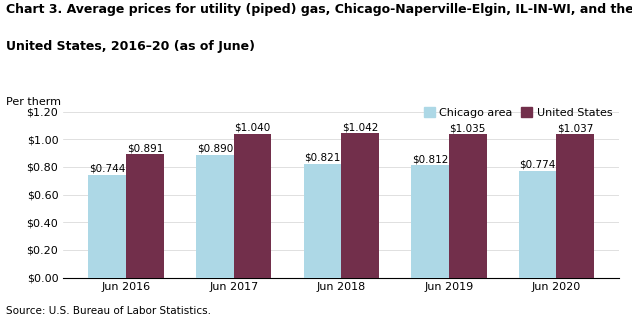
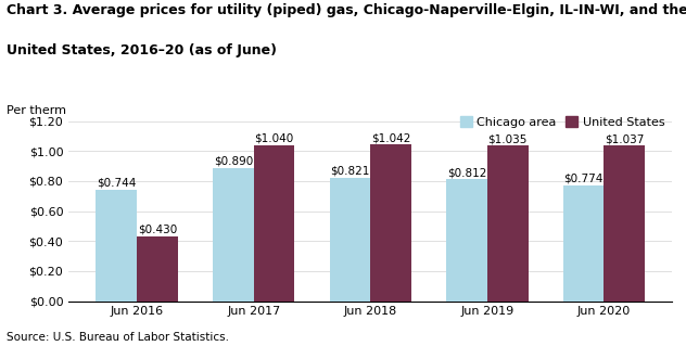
United States/Jun 2016: $0.891 -> $0.430
